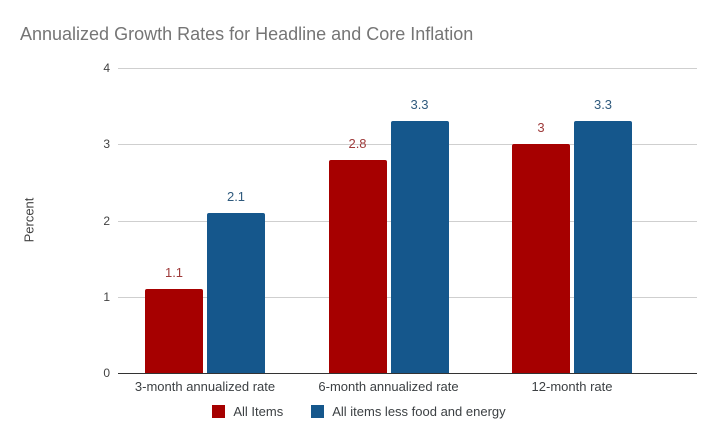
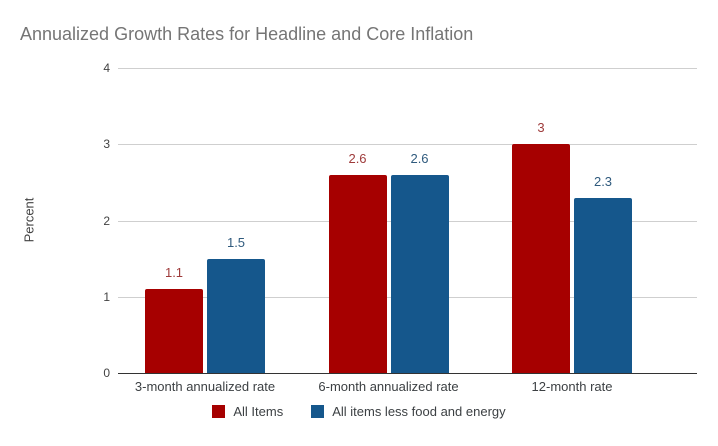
All items less food and energy/3-month annualized rate: 2.1 -> 1.5
All Items/6-month annualized rate: 2.8 -> 2.6
All items less food and energy/6-month annualized rate: 3.3 -> 2.6
All items less food and energy/12-month rate: 3.3 -> 2.3
